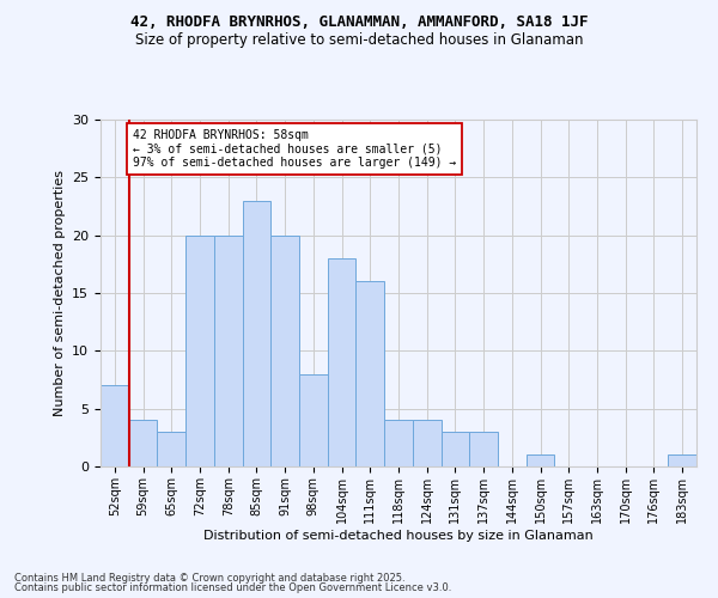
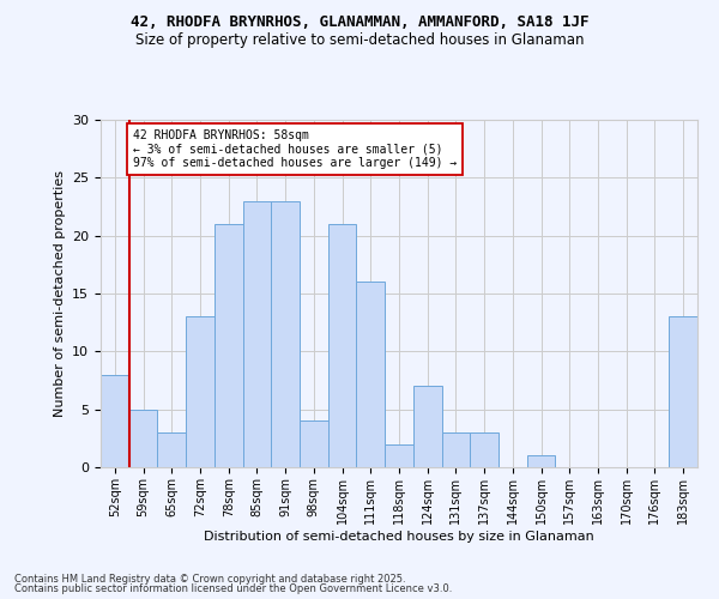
52sqm: 7 -> 8
59sqm: 4 -> 5
72sqm: 20 -> 13
78sqm: 20 -> 21
91sqm: 20 -> 23
98sqm: 8 -> 4
104sqm: 18 -> 21
118sqm: 4 -> 2
124sqm: 4 -> 7
183sqm: 1 -> 13
